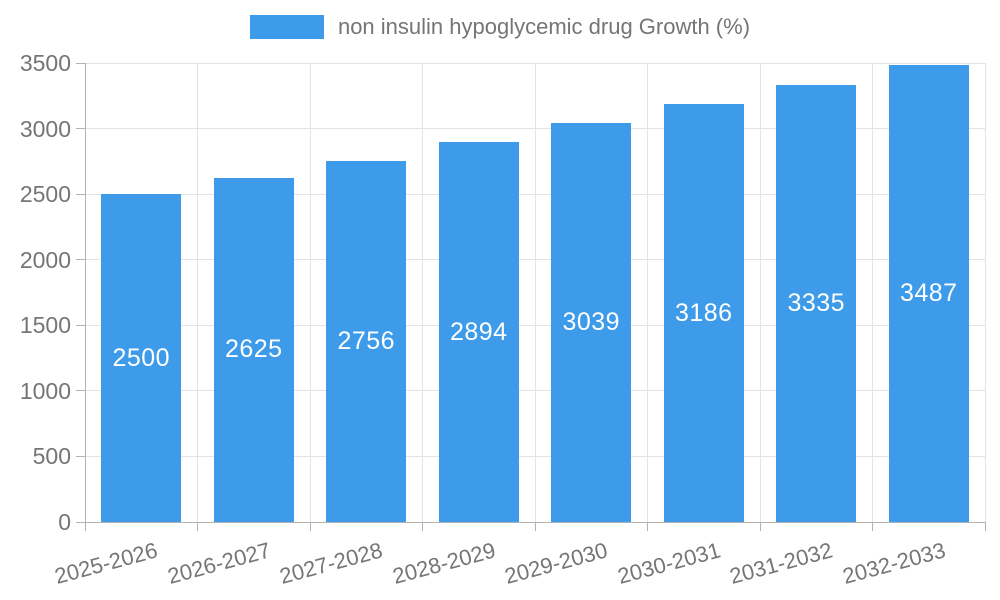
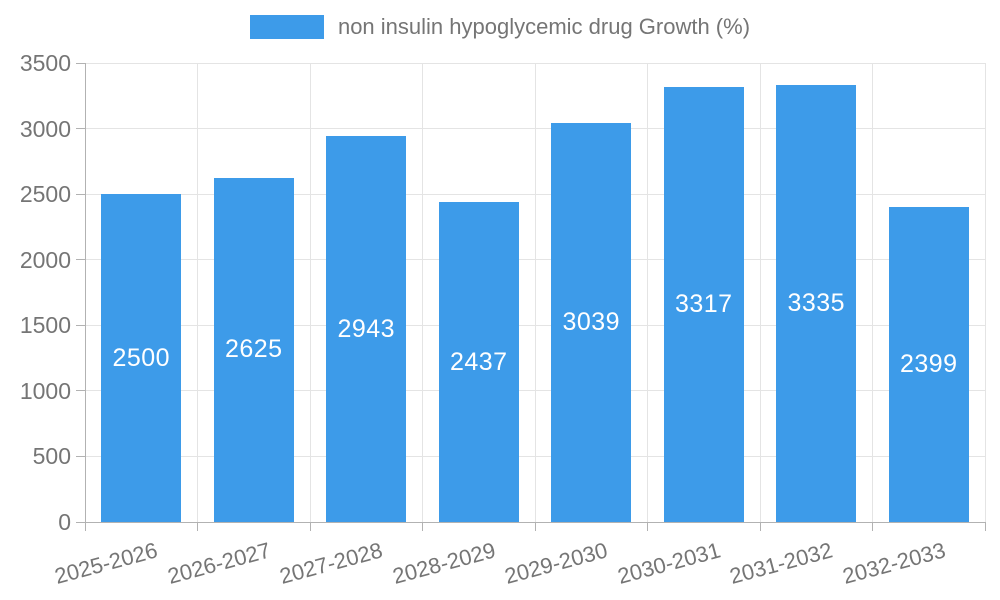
2027-2028: 2756 -> 2943
2028-2029: 2894 -> 2437
2030-2031: 3186 -> 3317
2032-2033: 3487 -> 2399
